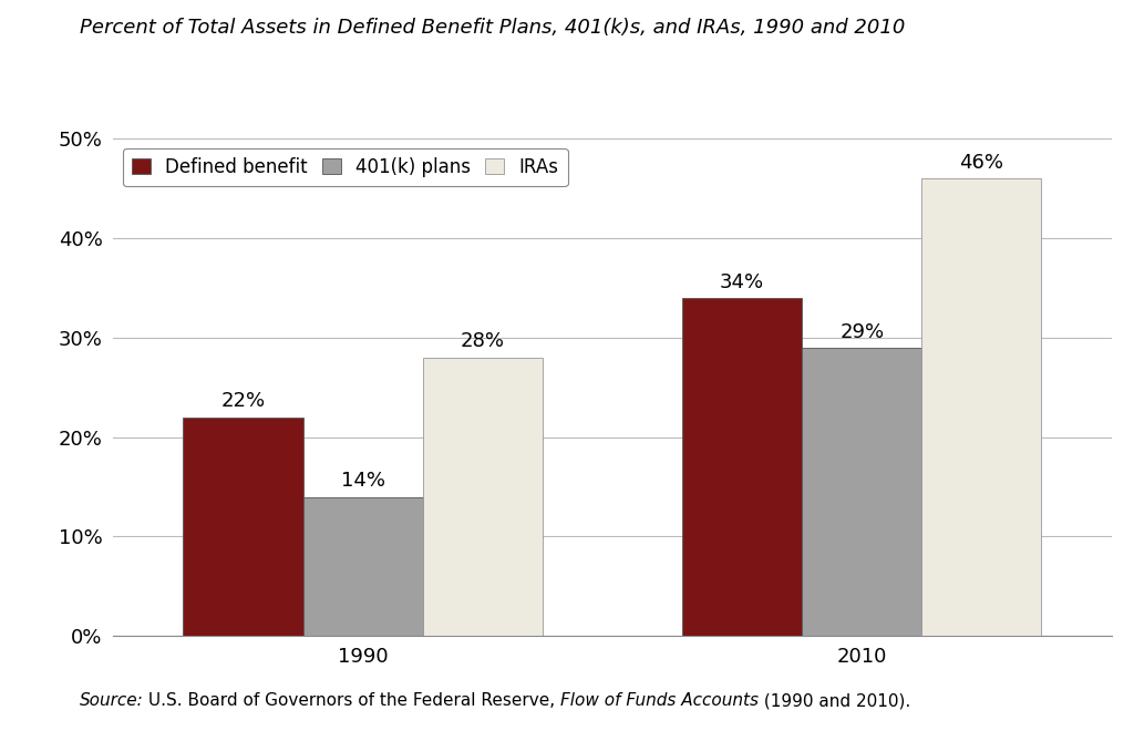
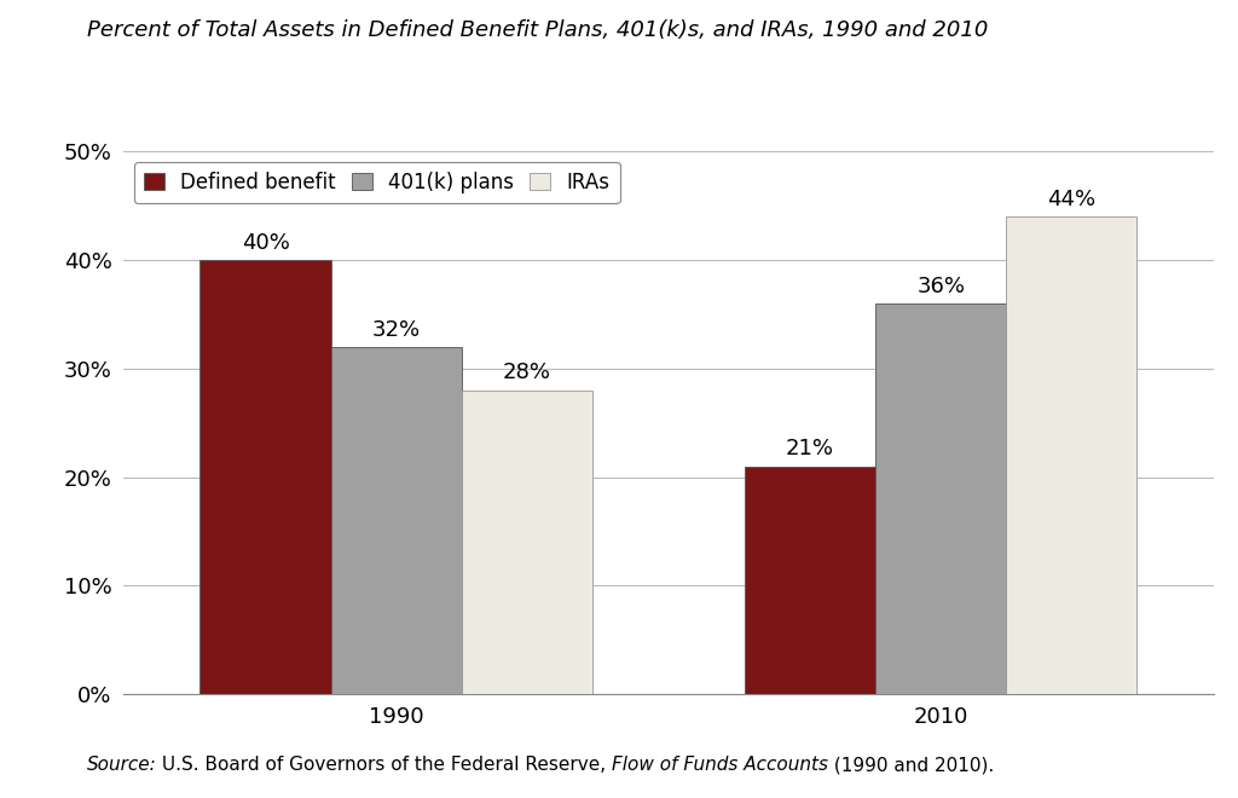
Defined benefit/1990: 22% -> 40%
401(k) plans/1990: 14% -> 32%
Defined benefit/2010: 34% -> 21%
401(k) plans/2010: 29% -> 36%
IRAs/2010: 46% -> 44%
